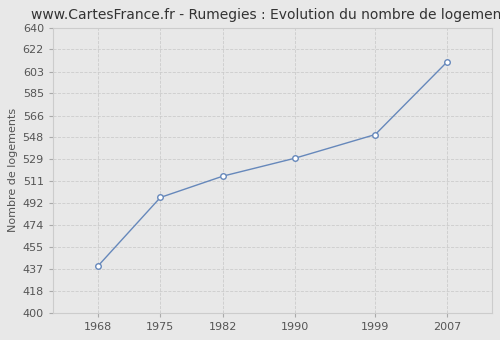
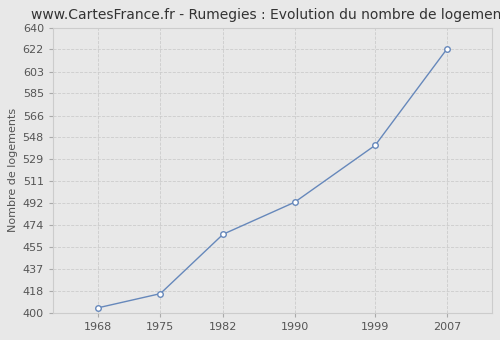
1968: 439 -> 404
1975: 497 -> 416
1982: 515 -> 466
1990: 530 -> 493
1999: 550 -> 541
2007: 611 -> 622
